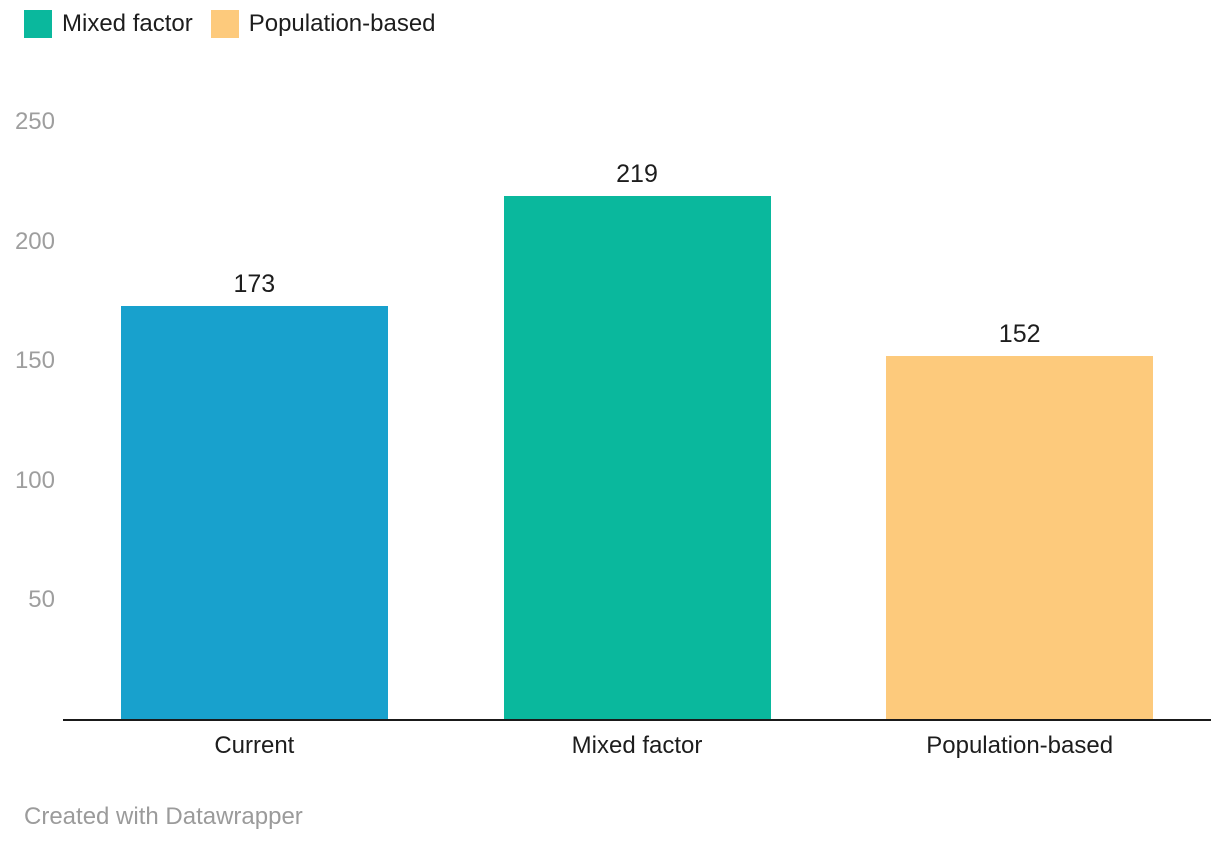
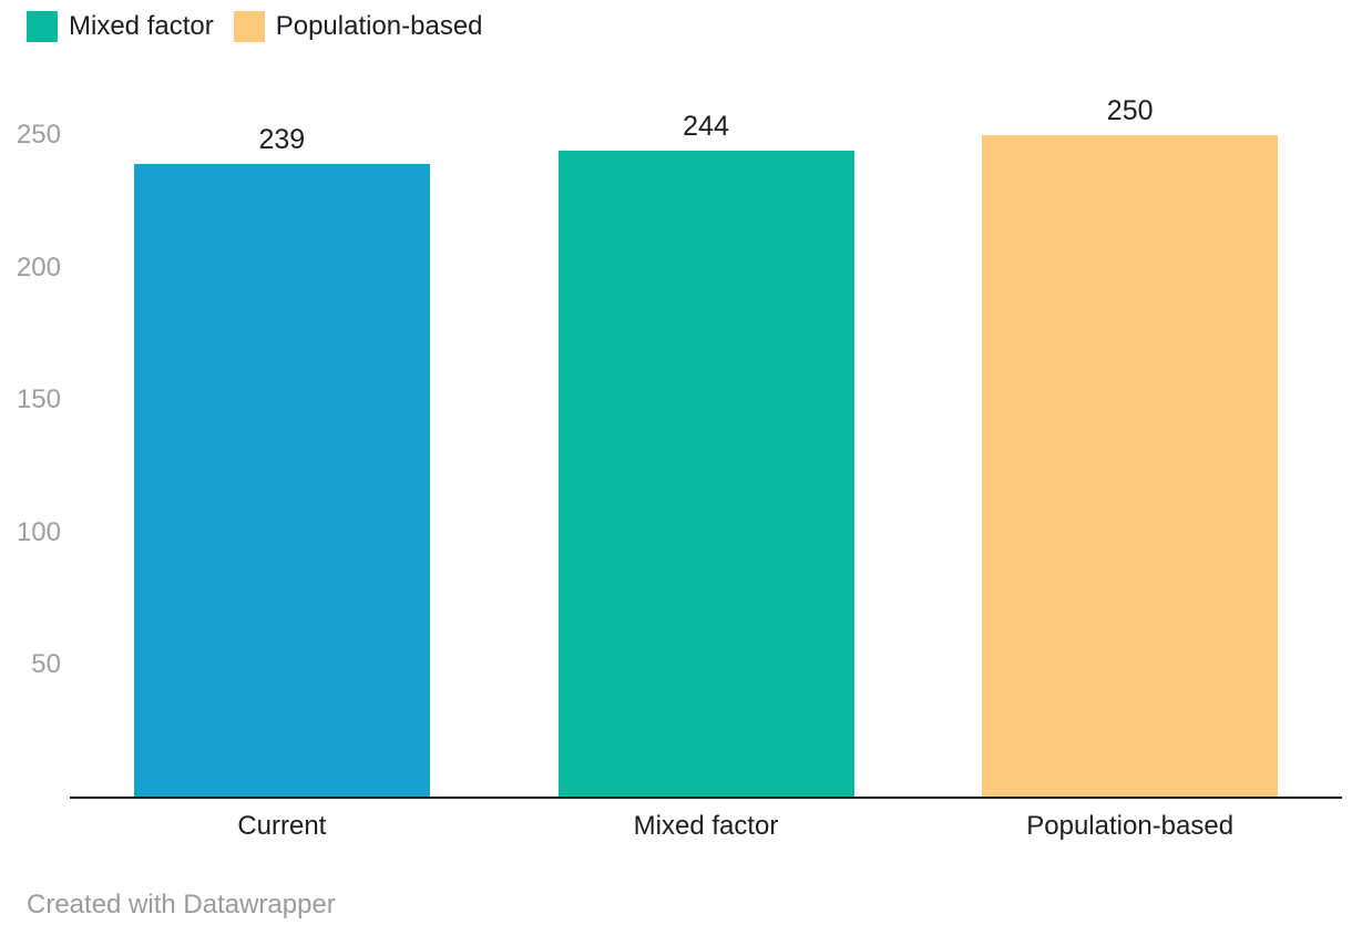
Current: 173 -> 239
Mixed factor: 219 -> 244
Population-based: 152 -> 250
